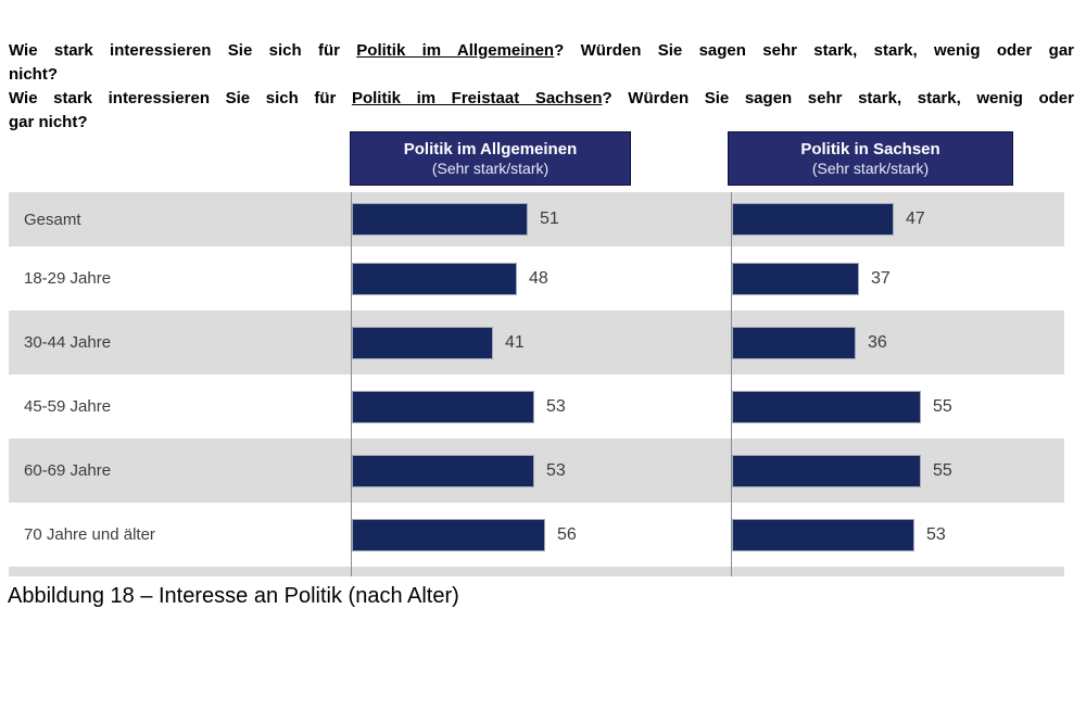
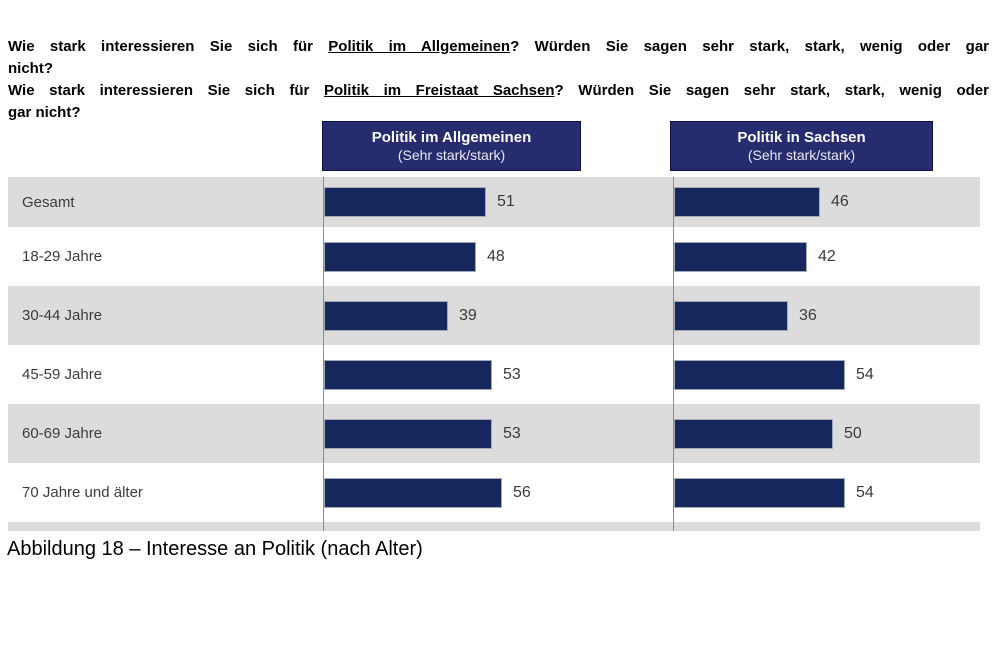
Politik in Sachsen (Sehr stark/stark)/Gesamt: 47 -> 46
Politik in Sachsen (Sehr stark/stark)/18-29 Jahre: 37 -> 42
Politik im Allgemeinen (Sehr stark/stark)/30-44 Jahre: 41 -> 39
Politik in Sachsen (Sehr stark/stark)/45-59 Jahre: 55 -> 54
Politik in Sachsen (Sehr stark/stark)/60-69 Jahre: 55 -> 50
Politik in Sachsen (Sehr stark/stark)/70 Jahre und älter: 53 -> 54
